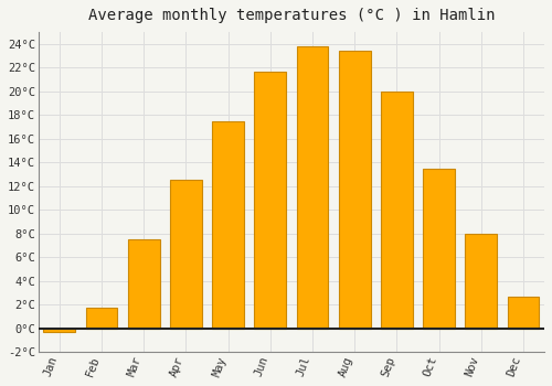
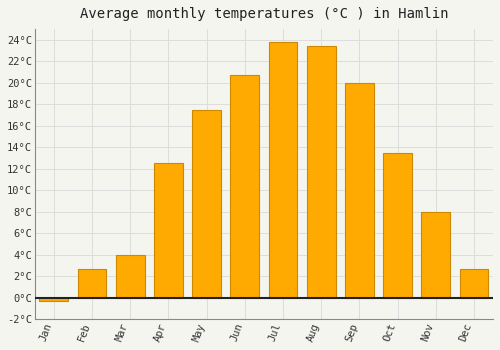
Feb: 1.7°C -> 2.7°C
Mar: 7.5°C -> 4.0°C
Jun: 21.7°C -> 20.7°C
